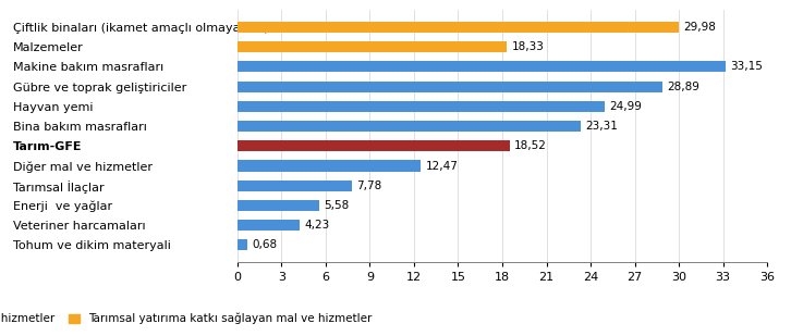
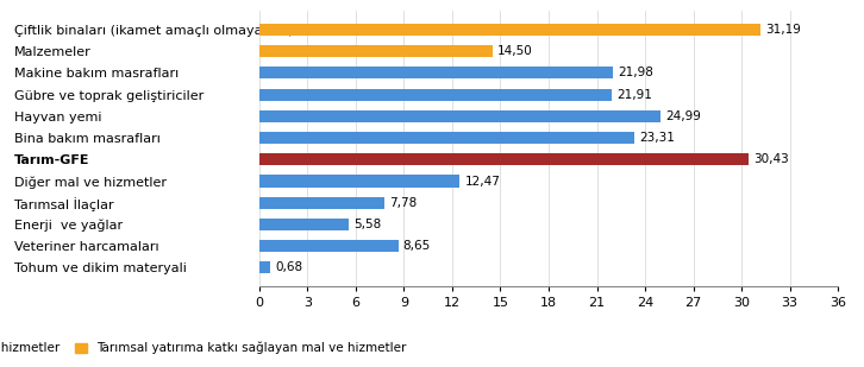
Çiftlik binaları (ikamet amaçlı olmayanlar): 29,98 -> 31,19
Malzemeler: 18,33 -> 14,50
Makine bakım masrafları: 33,15 -> 21,98
Gübre ve toprak geliştiriciler: 28,89 -> 21,91
Tarım-GFE: 18,52 -> 30,43
Veteriner harcamaları: 4,23 -> 8,65
